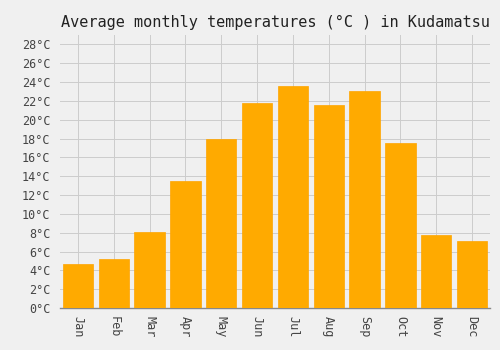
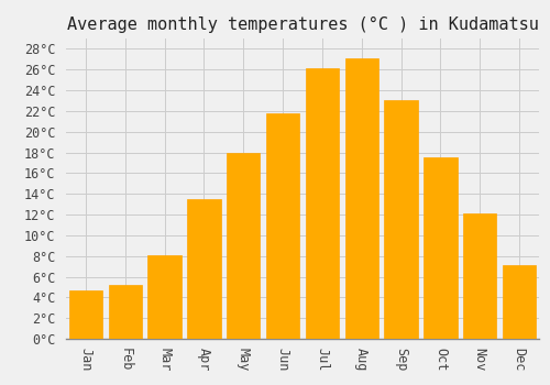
Jul: 23.6°C -> 26.1°C
Aug: 21.6°C -> 27.1°C
Nov: 7.8°C -> 12.1°C
